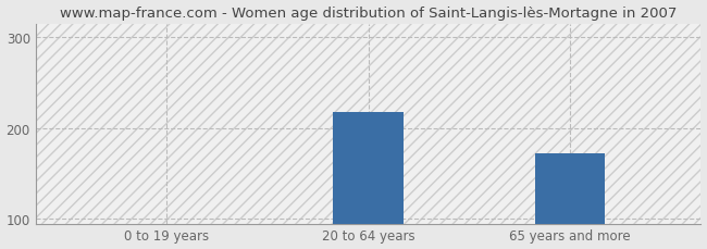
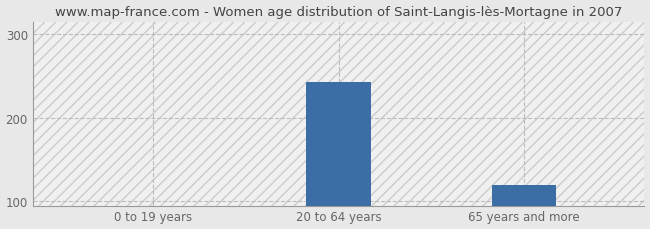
20 to 64 years: 218 -> 243
65 years and more: 172 -> 120
